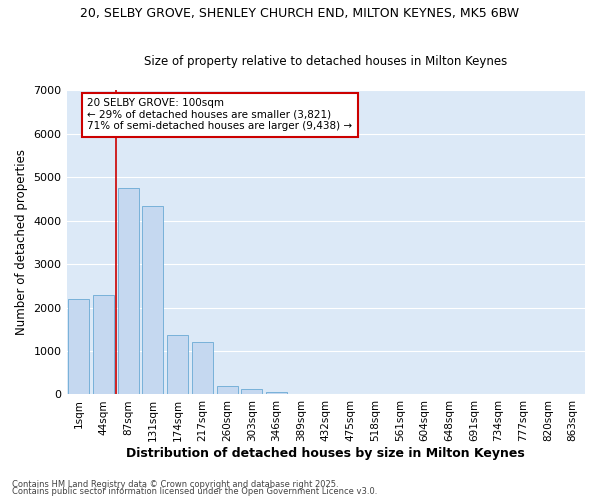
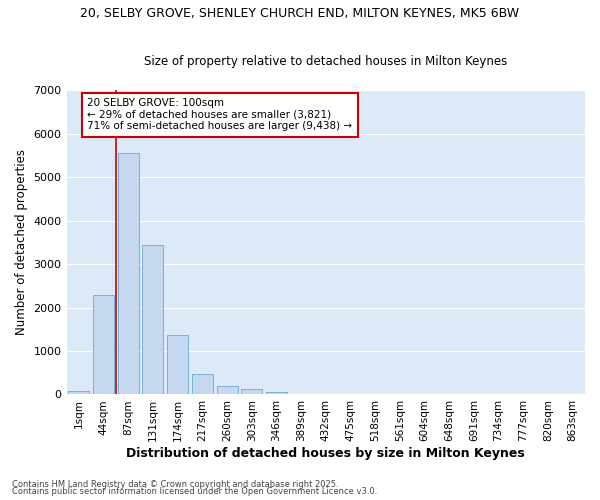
1sqm: 2200 -> 90
87sqm: 4750 -> 5560
131sqm: 4350 -> 3450
217sqm: 1200 -> 480
